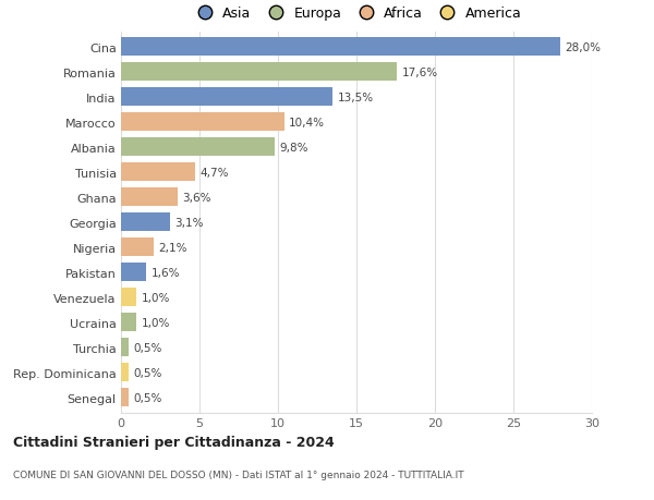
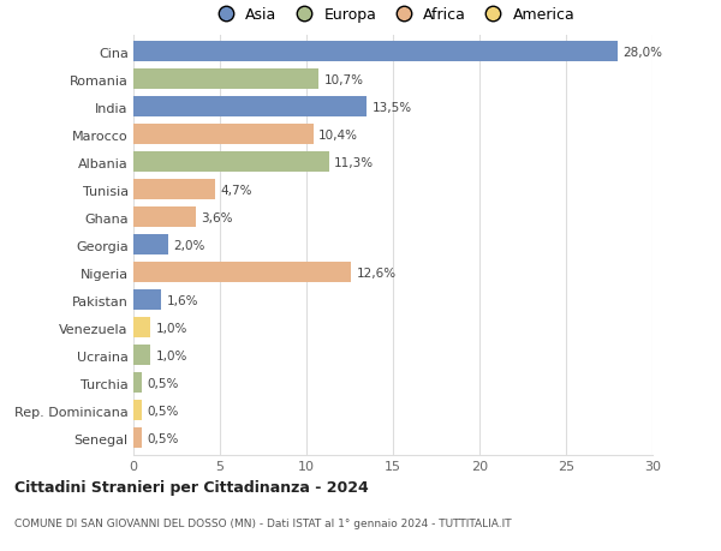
Romania: 17,6% -> 10,7%
Albania: 9,8% -> 11,3%
Georgia: 3,1% -> 2,0%
Nigeria: 2,1% -> 12,6%
